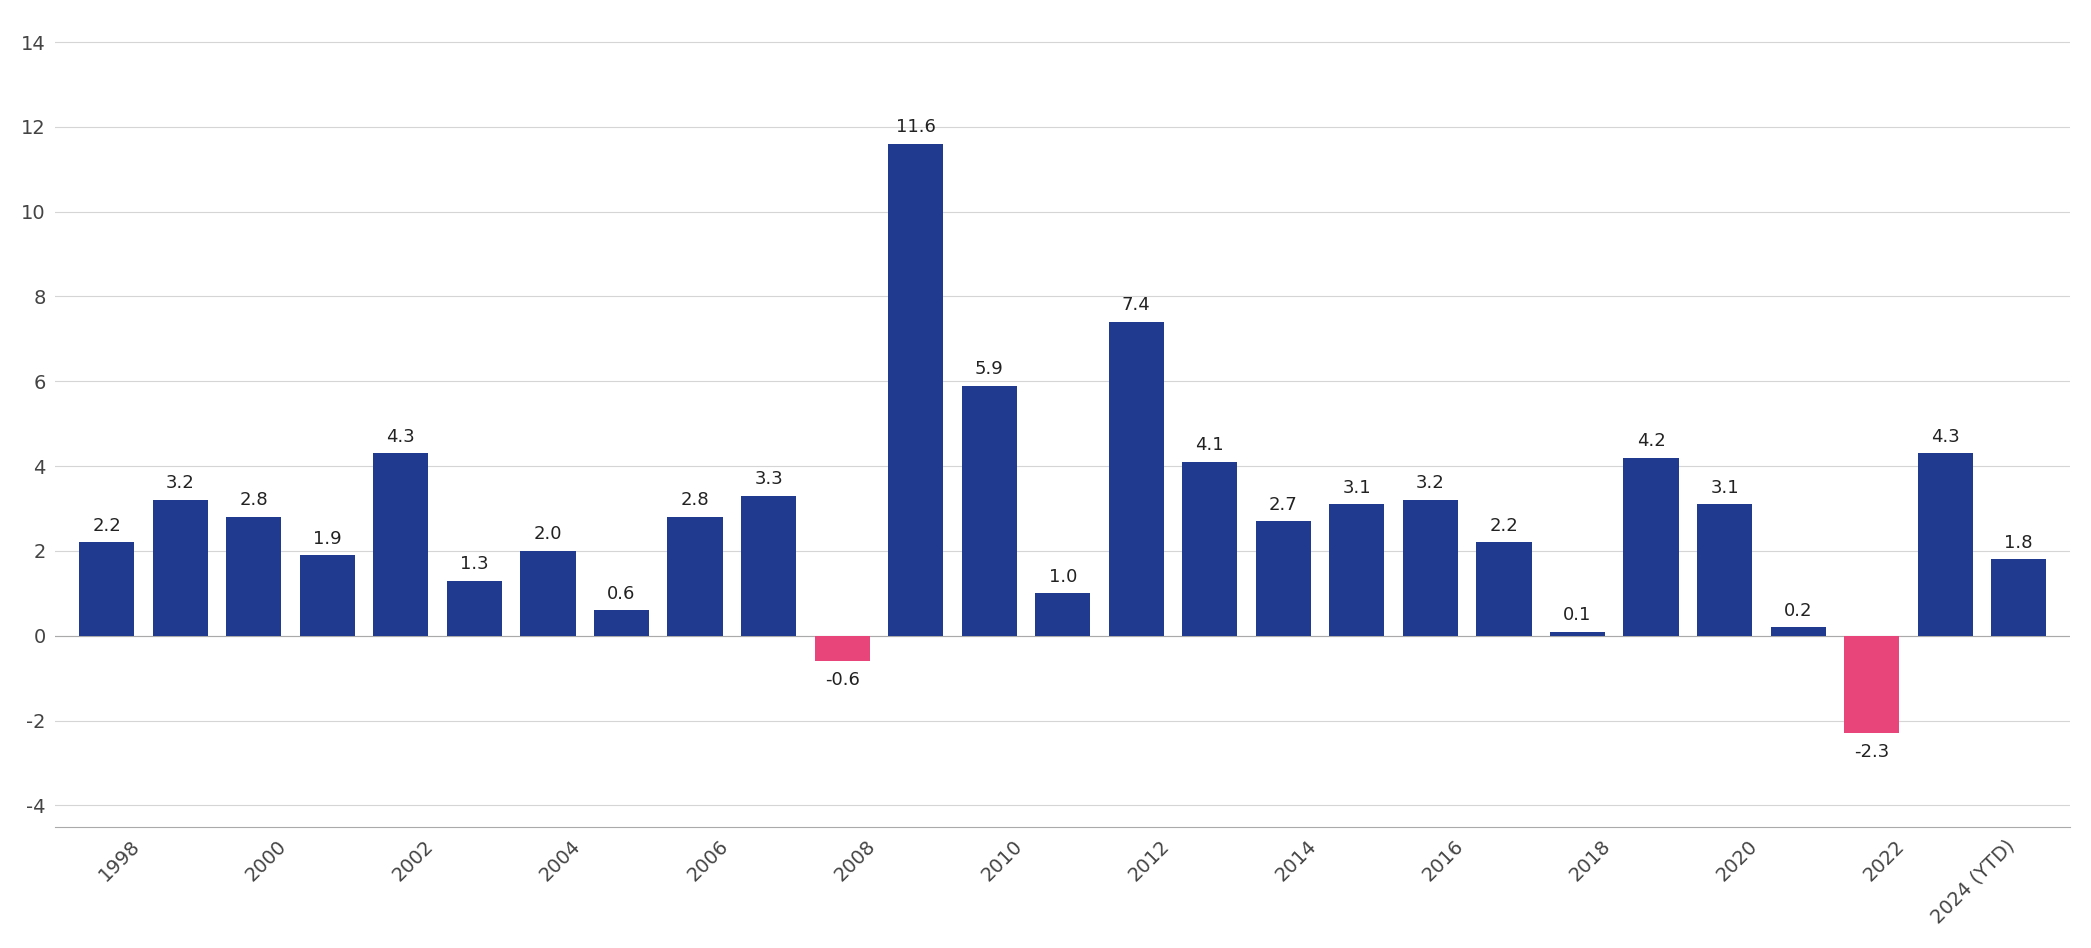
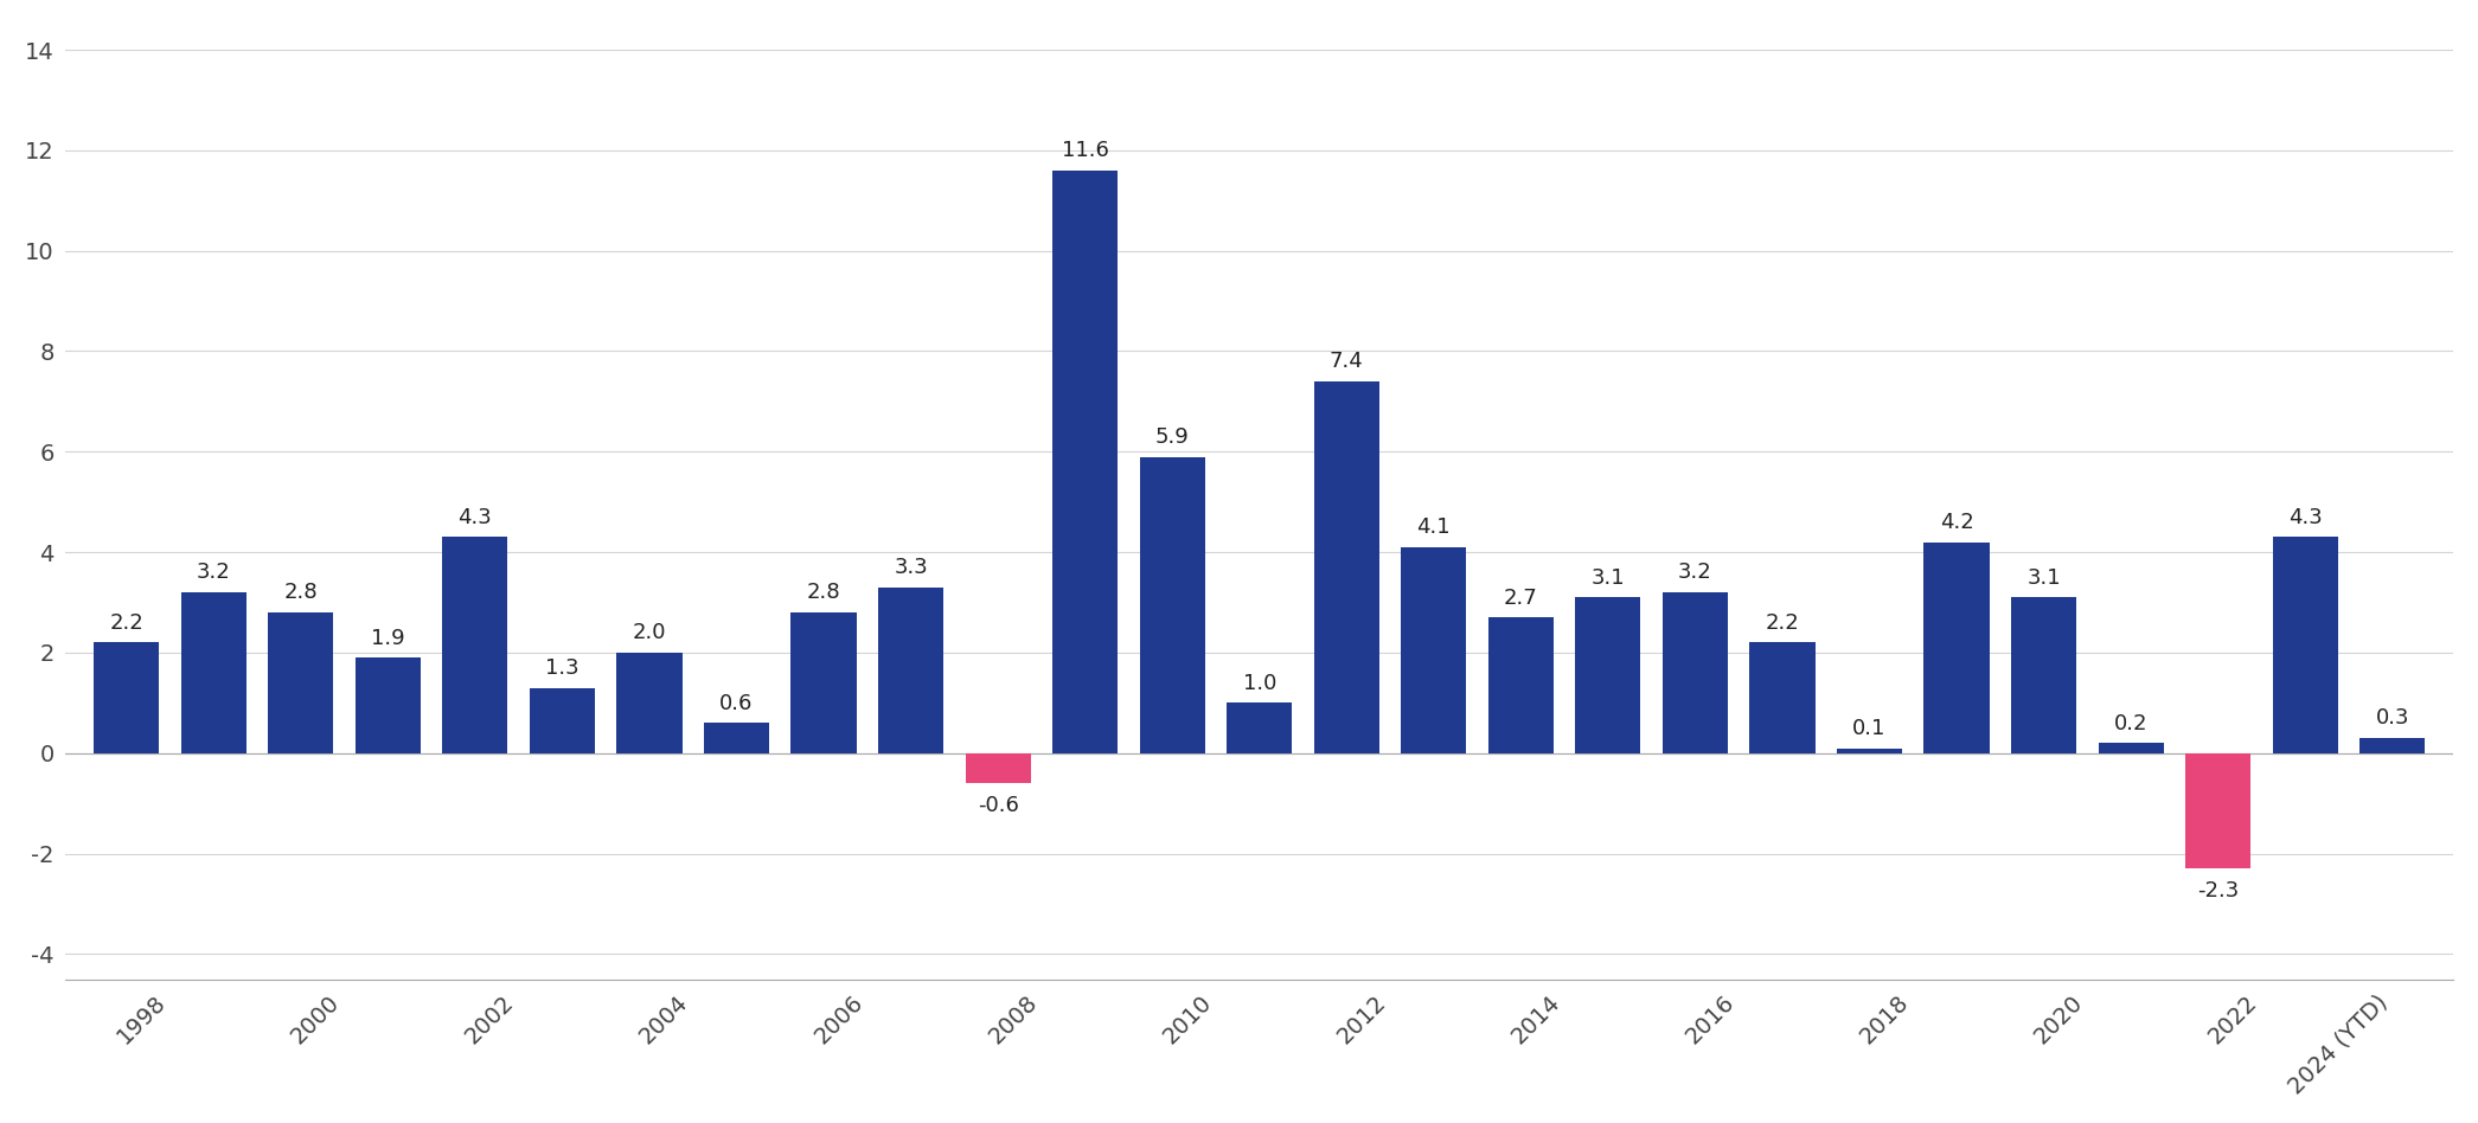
2024 (YTD): 1.8 -> 0.3
